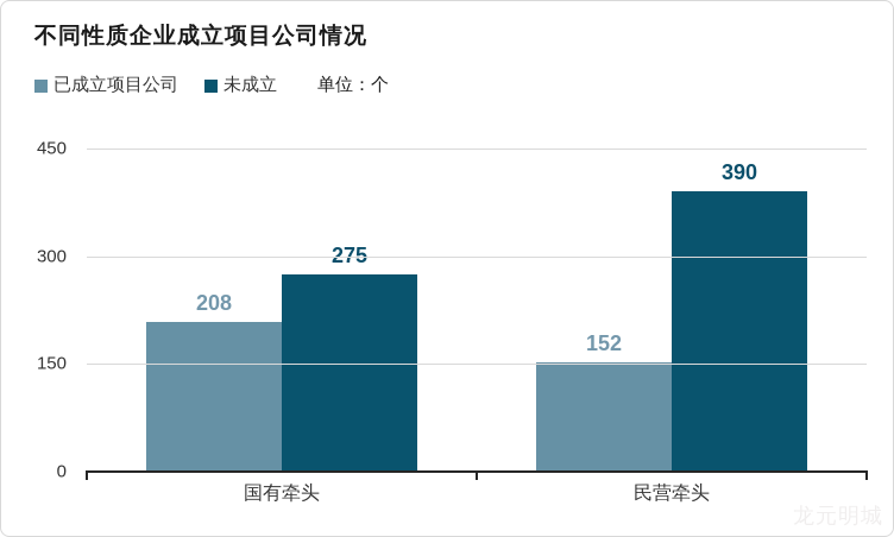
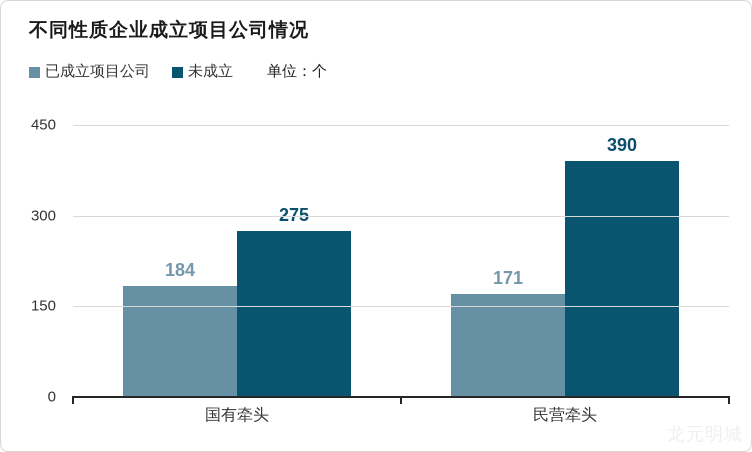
已成立项目公司/国有牵头: 208 -> 184
已成立项目公司/民营牵头: 152 -> 171
